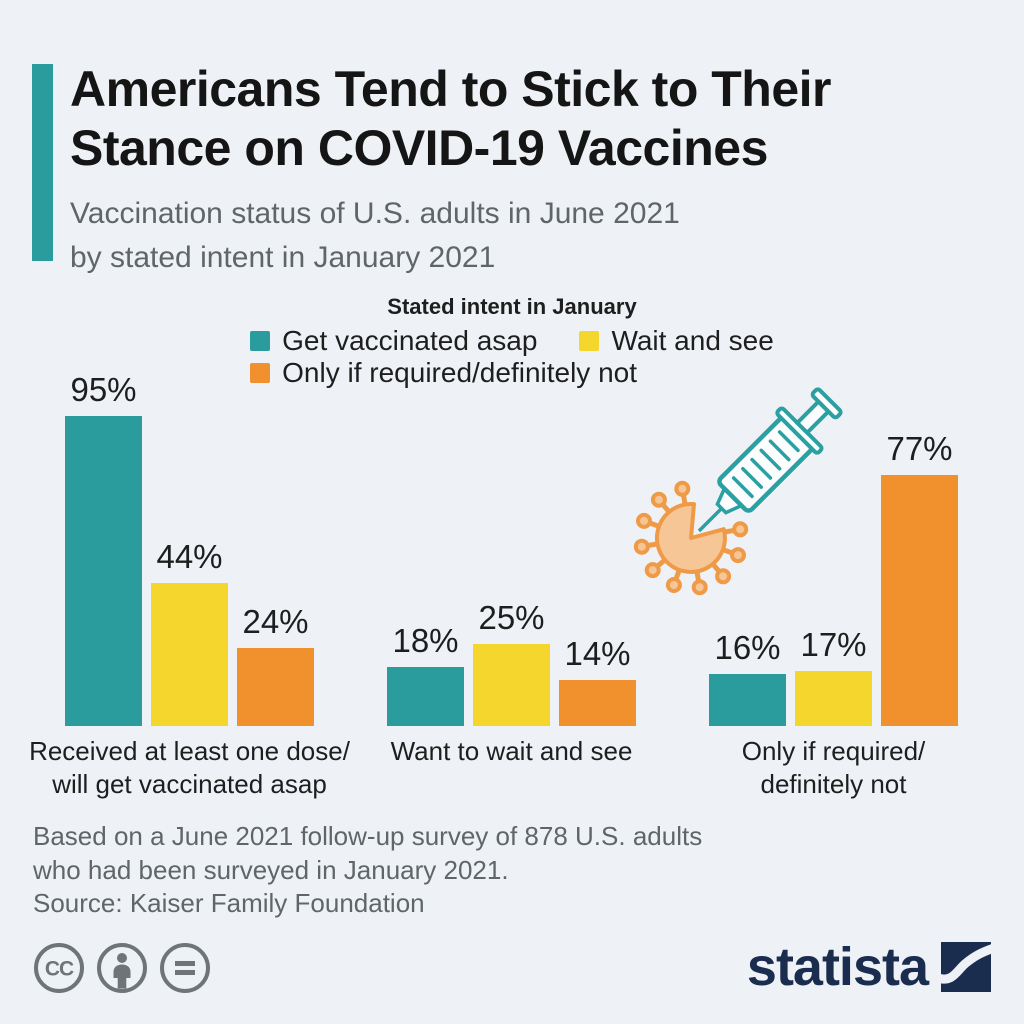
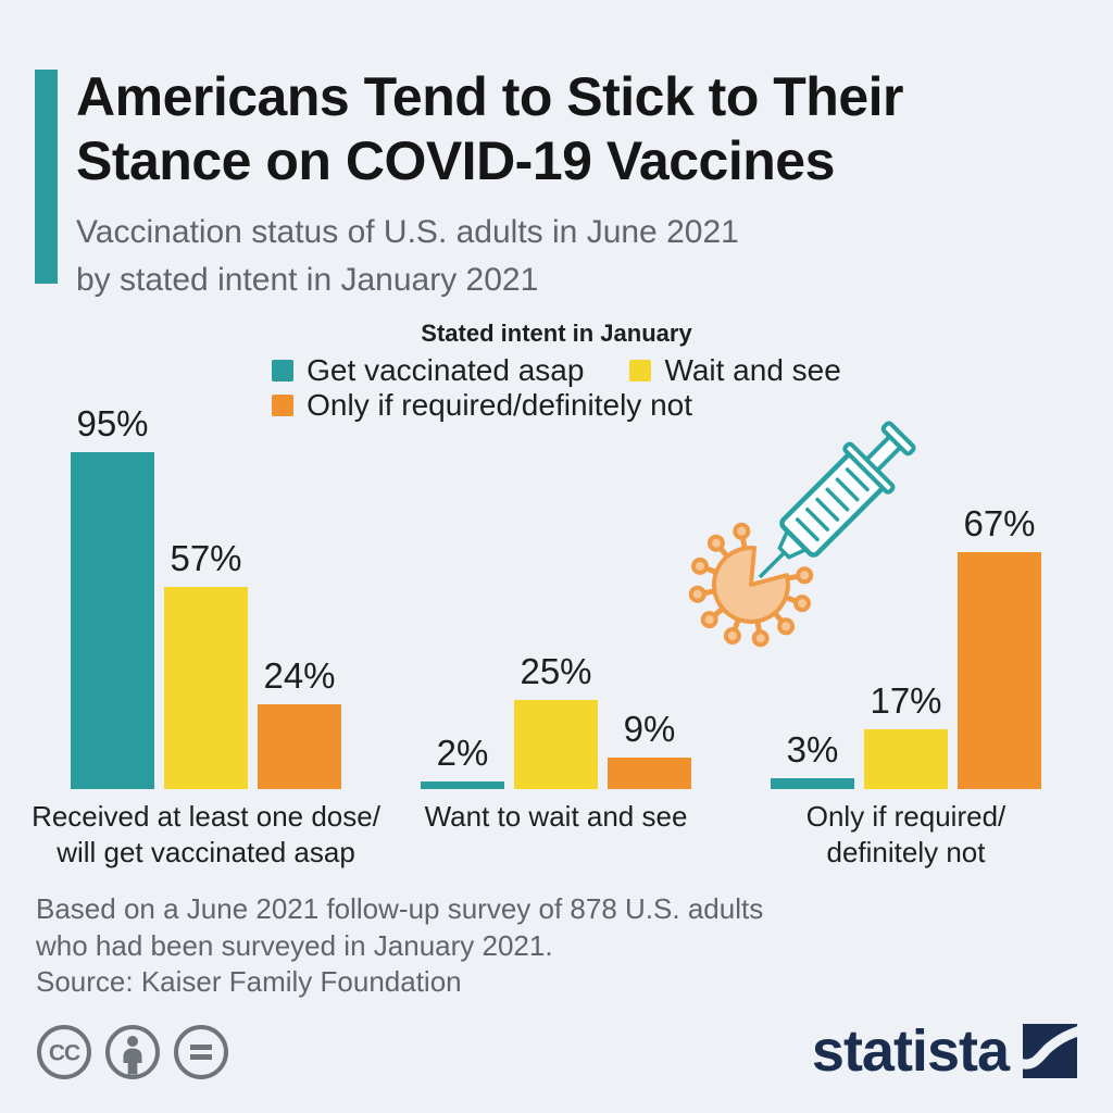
Wait and see/Received at least one dose/ will get vaccinated asap: 44% -> 57%
Get vaccinated asap/Want to wait and see: 18% -> 2%
Only if required/definitely not/Want to wait and see: 14% -> 9%
Get vaccinated asap/Only if required/ definitely not: 16% -> 3%
Only if required/definitely not/Only if required/ definitely not: 77% -> 67%
